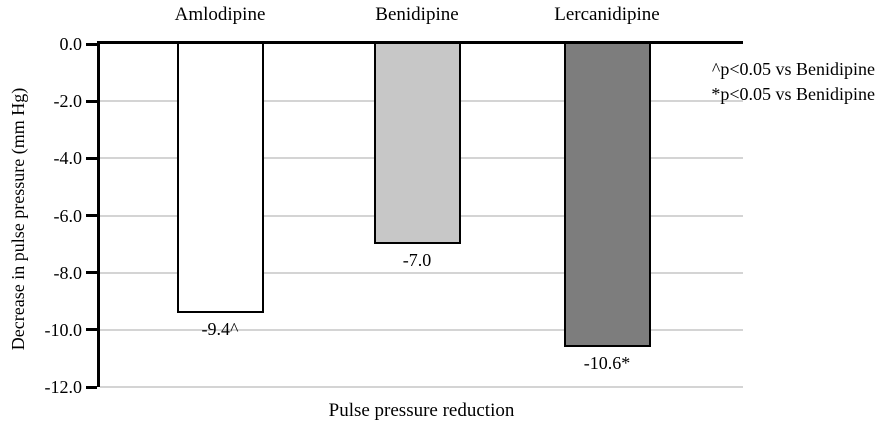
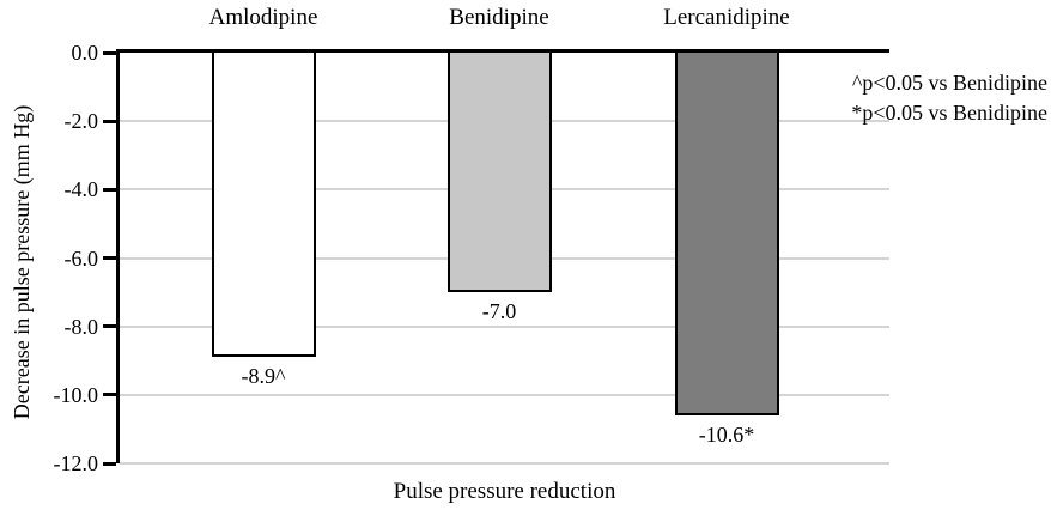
Amlodipine: -9.4 -> -8.9
